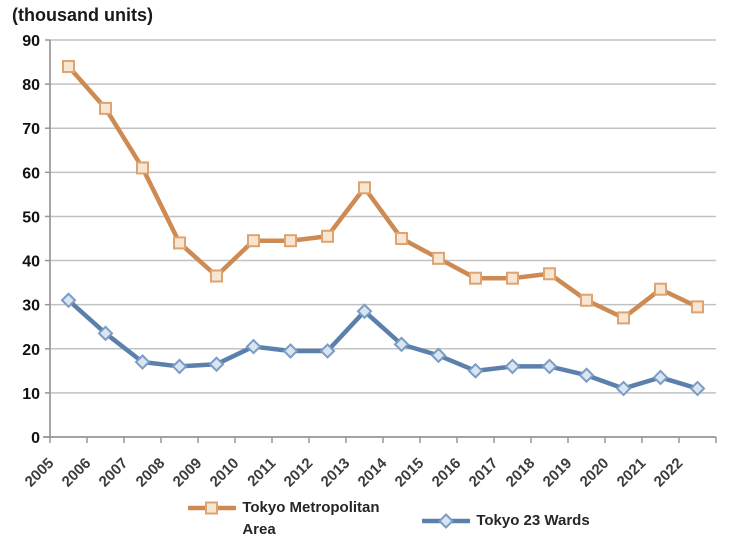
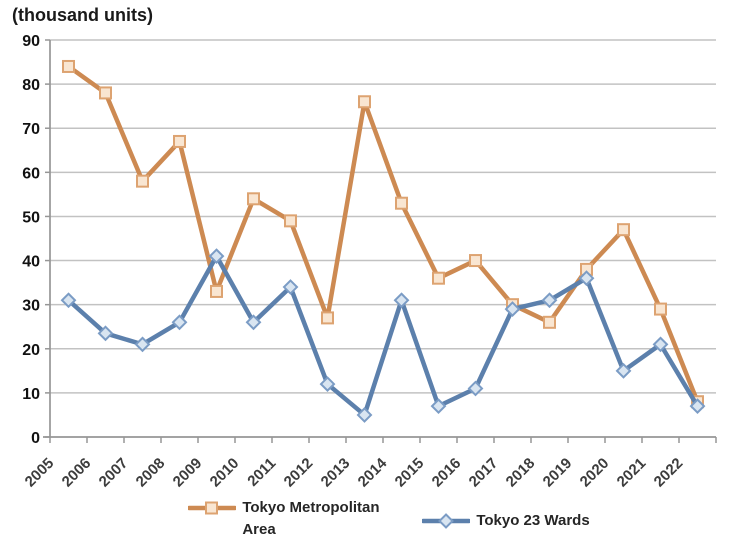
Tokyo Metropolitan Area/2006: 74 -> 78
Tokyo Metropolitan Area/2007: 61 -> 58
Tokyo 23 Wards/2007: 17 -> 21
Tokyo Metropolitan Area/2008: 44 -> 67
Tokyo 23 Wards/2008: 16 -> 26
Tokyo Metropolitan Area/2009: 36 -> 33
Tokyo 23 Wards/2009: 16 -> 41
Tokyo Metropolitan Area/2010: 44 -> 54
Tokyo 23 Wards/2010: 20 -> 26
Tokyo Metropolitan Area/2011: 44 -> 49
Tokyo 23 Wards/2011: 20 -> 34
Tokyo Metropolitan Area/2012: 46 -> 27
Tokyo 23 Wards/2012: 20 -> 12
Tokyo Metropolitan Area/2013: 56 -> 76
Tokyo 23 Wards/2013: 28 -> 5
Tokyo Metropolitan Area/2014: 45 -> 53
Tokyo 23 Wards/2014: 21 -> 31
Tokyo Metropolitan Area/2015: 40 -> 36
Tokyo 23 Wards/2015: 18 -> 7
Tokyo Metropolitan Area/2016: 36 -> 40
Tokyo 23 Wards/2016: 15 -> 11
Tokyo Metropolitan Area/2017: 36 -> 30
Tokyo 23 Wards/2017: 16 -> 29
Tokyo Metropolitan Area/2018: 37 -> 26
Tokyo 23 Wards/2018: 16 -> 31
Tokyo Metropolitan Area/2019: 31 -> 38
Tokyo 23 Wards/2019: 14 -> 36
Tokyo Metropolitan Area/2020: 27 -> 47
Tokyo 23 Wards/2020: 11 -> 15
Tokyo Metropolitan Area/2021: 34 -> 29
Tokyo 23 Wards/2021: 14 -> 21
Tokyo Metropolitan Area/2022: 30 -> 8
Tokyo 23 Wards/2022: 11 -> 7
